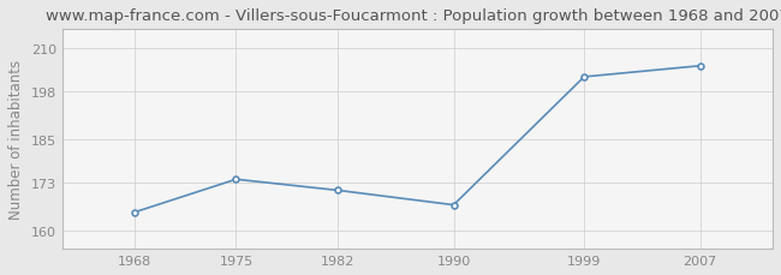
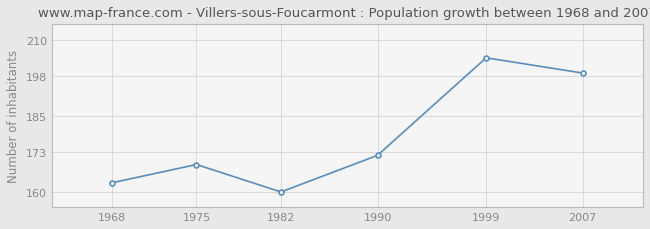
1968: 165 -> 163
1975: 174 -> 169
1982: 171 -> 160
1990: 167 -> 172
1999: 202 -> 204
2007: 205 -> 199
